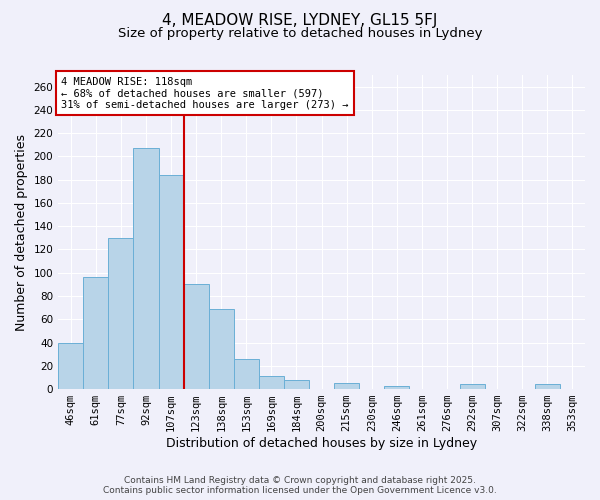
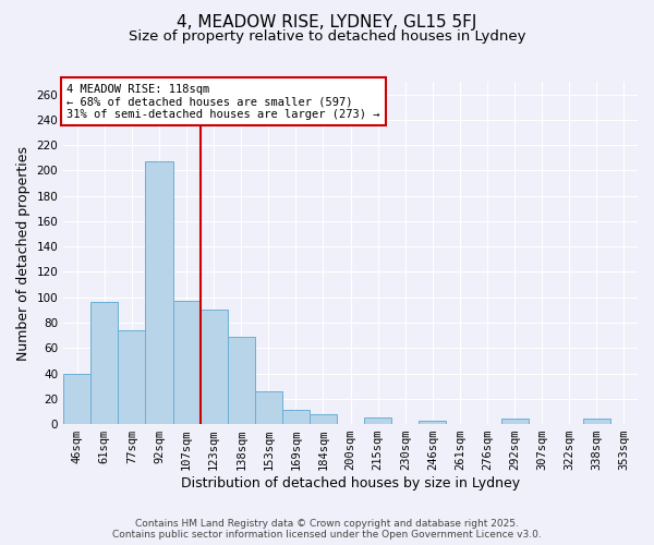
77sqm: 130 -> 74
107sqm: 184 -> 97
